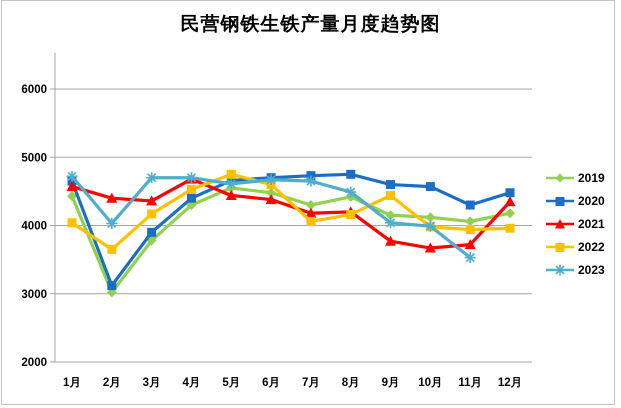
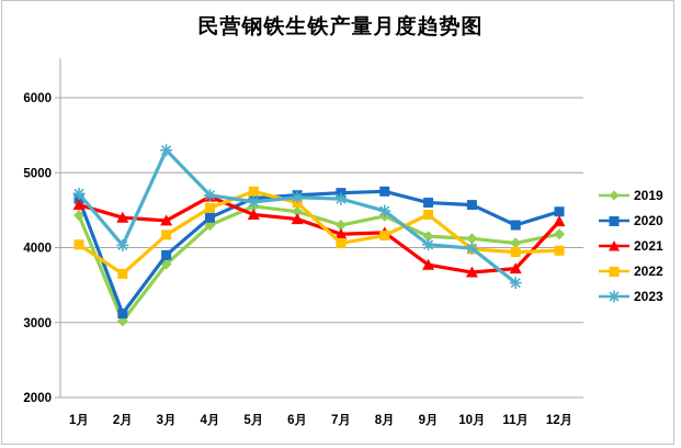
2023/3月: 4700 -> 5300
